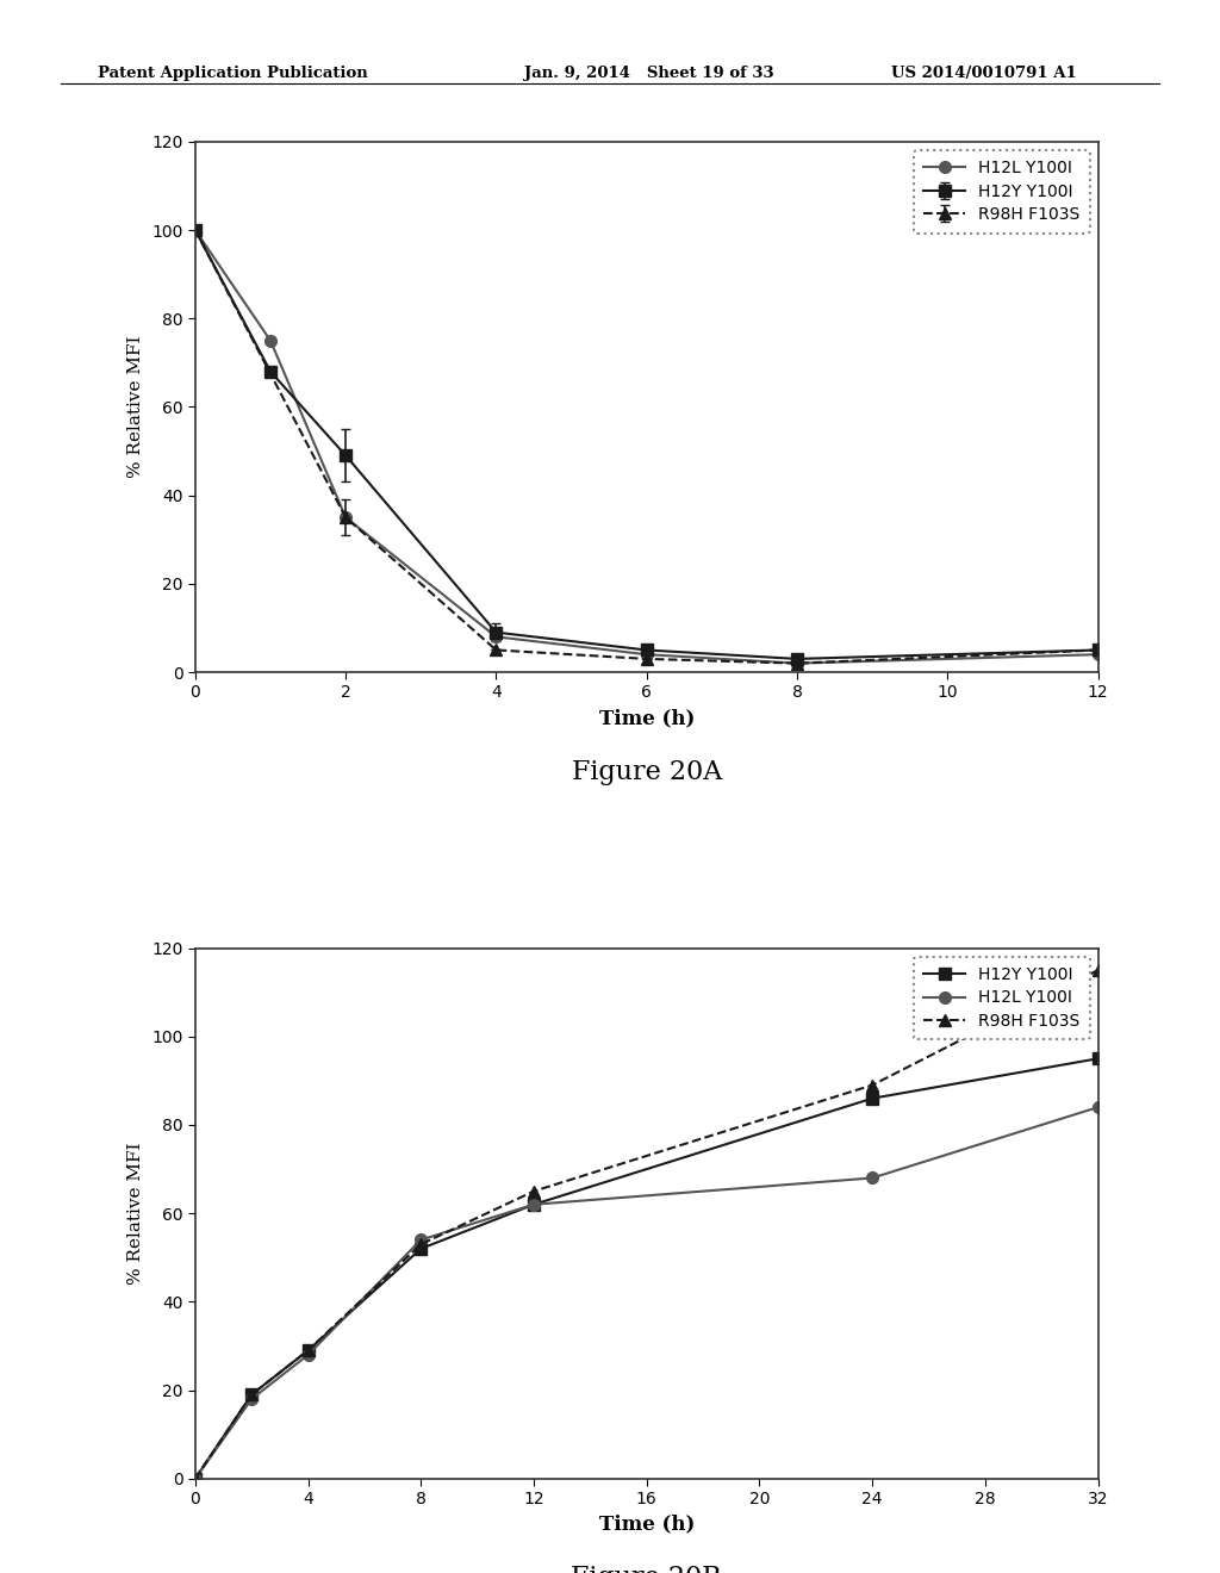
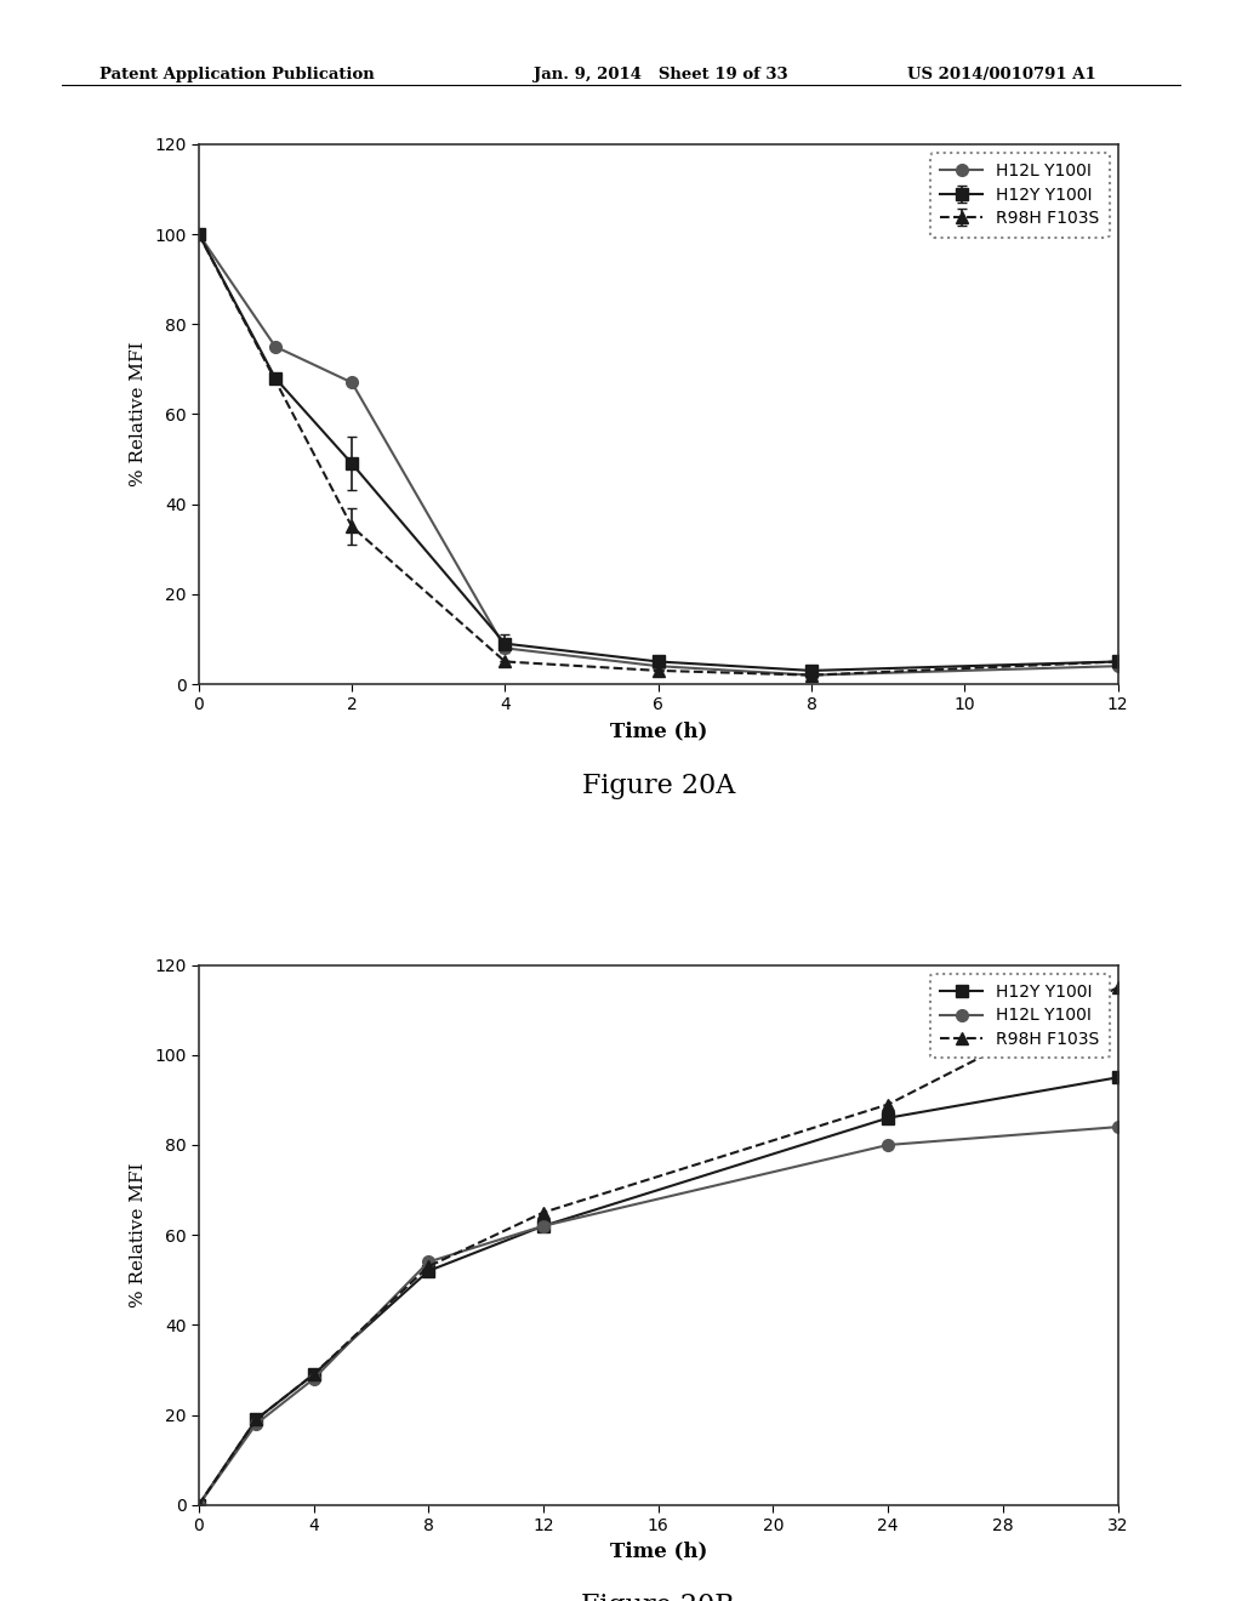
H12L Y100I/2: 35 -> 67
H12L Y100I/24: 68 -> 80
